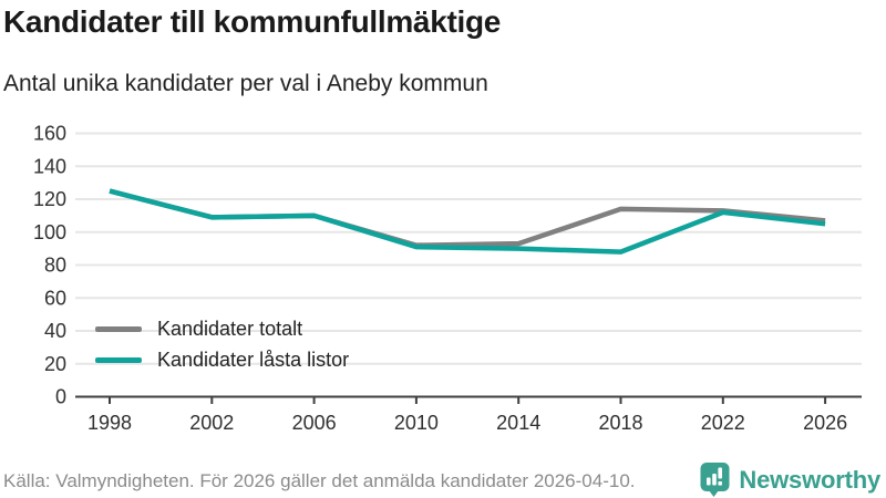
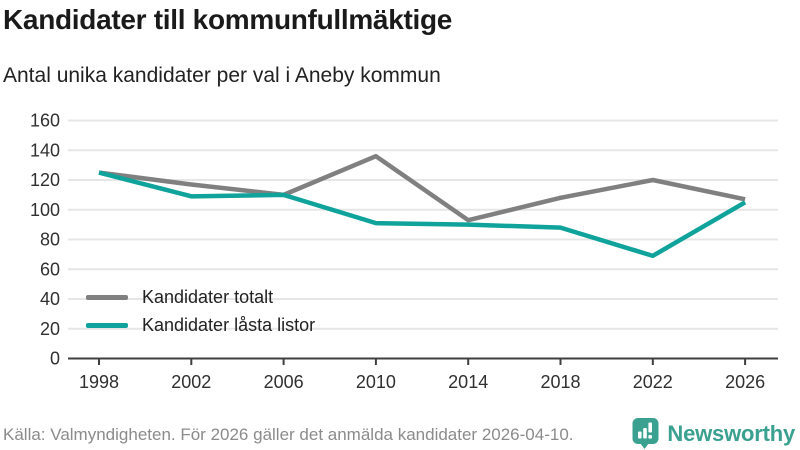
Kandidater totalt/2002: 109 -> 117
Kandidater totalt/2010: 92 -> 136
Kandidater totalt/2018: 114 -> 108
Kandidater totalt/2022: 113 -> 120
Kandidater låsta listor/2022: 112 -> 69
